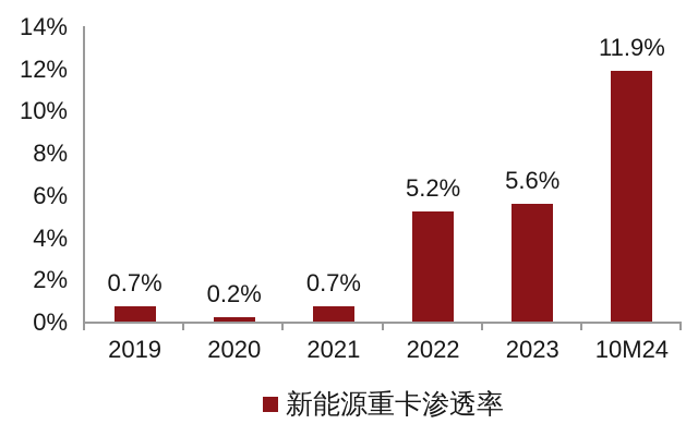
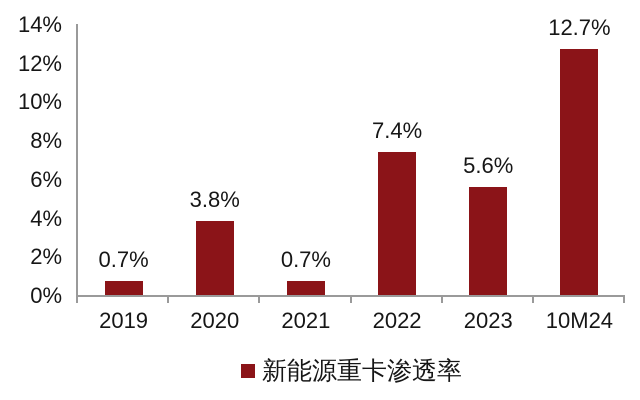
2020: 0.2% -> 3.8%
2022: 5.2% -> 7.4%
10M24: 11.9% -> 12.7%
